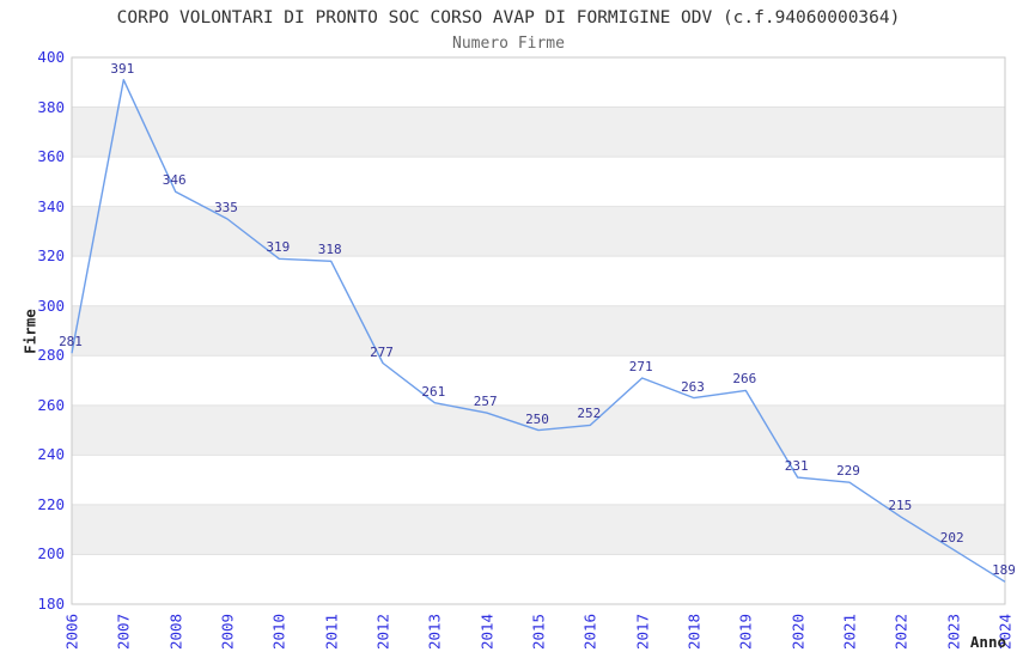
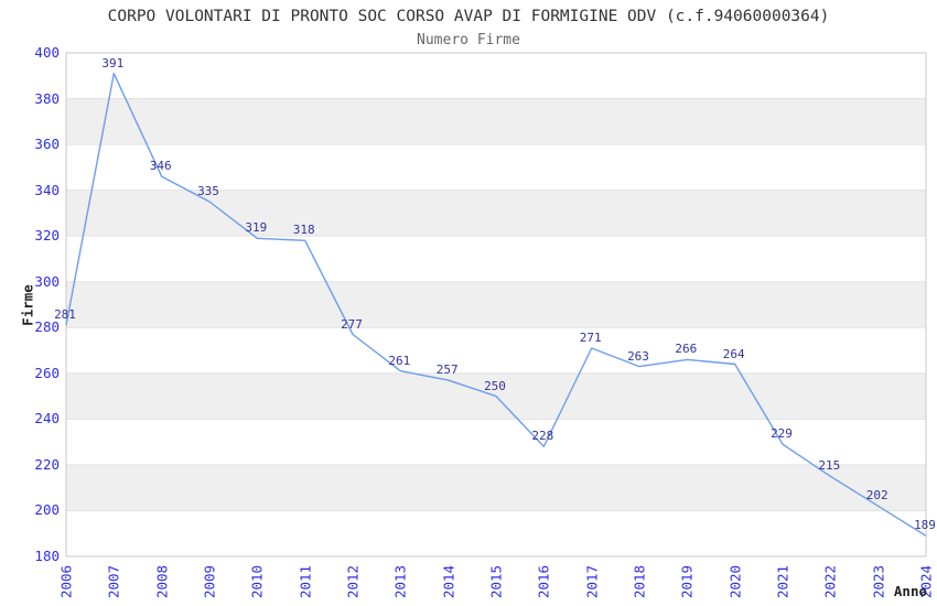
2016: 252 -> 228
2020: 231 -> 264
